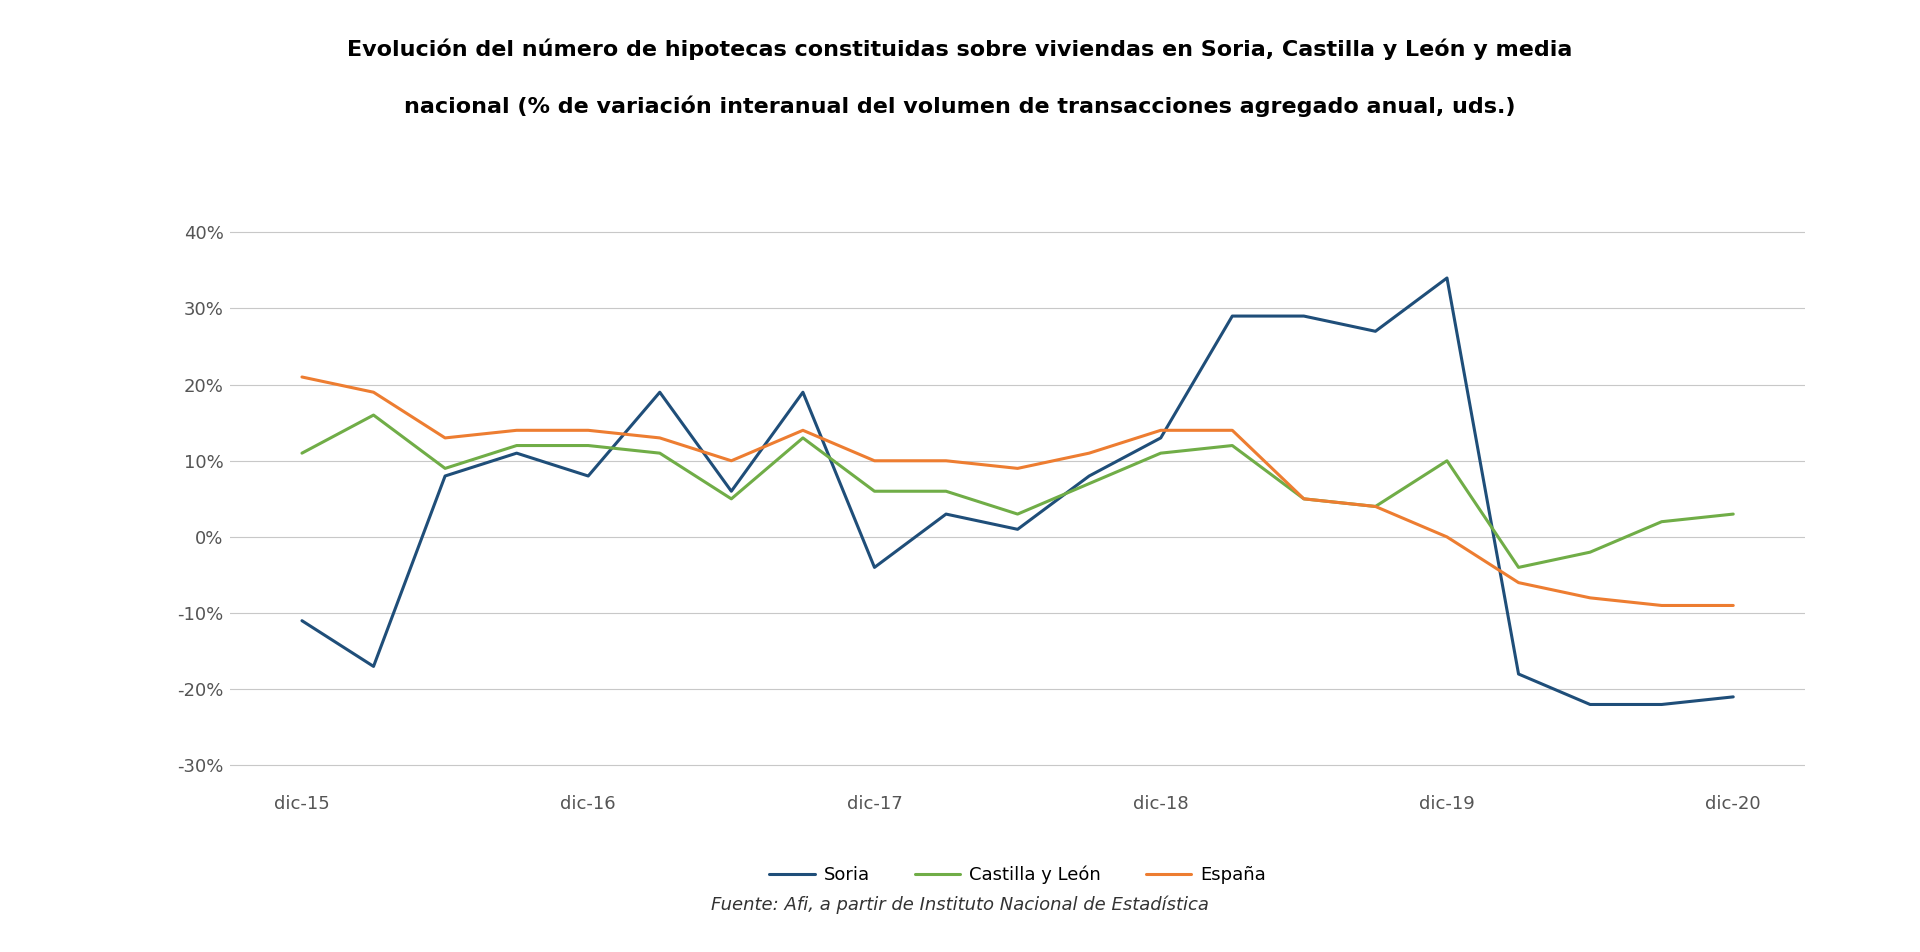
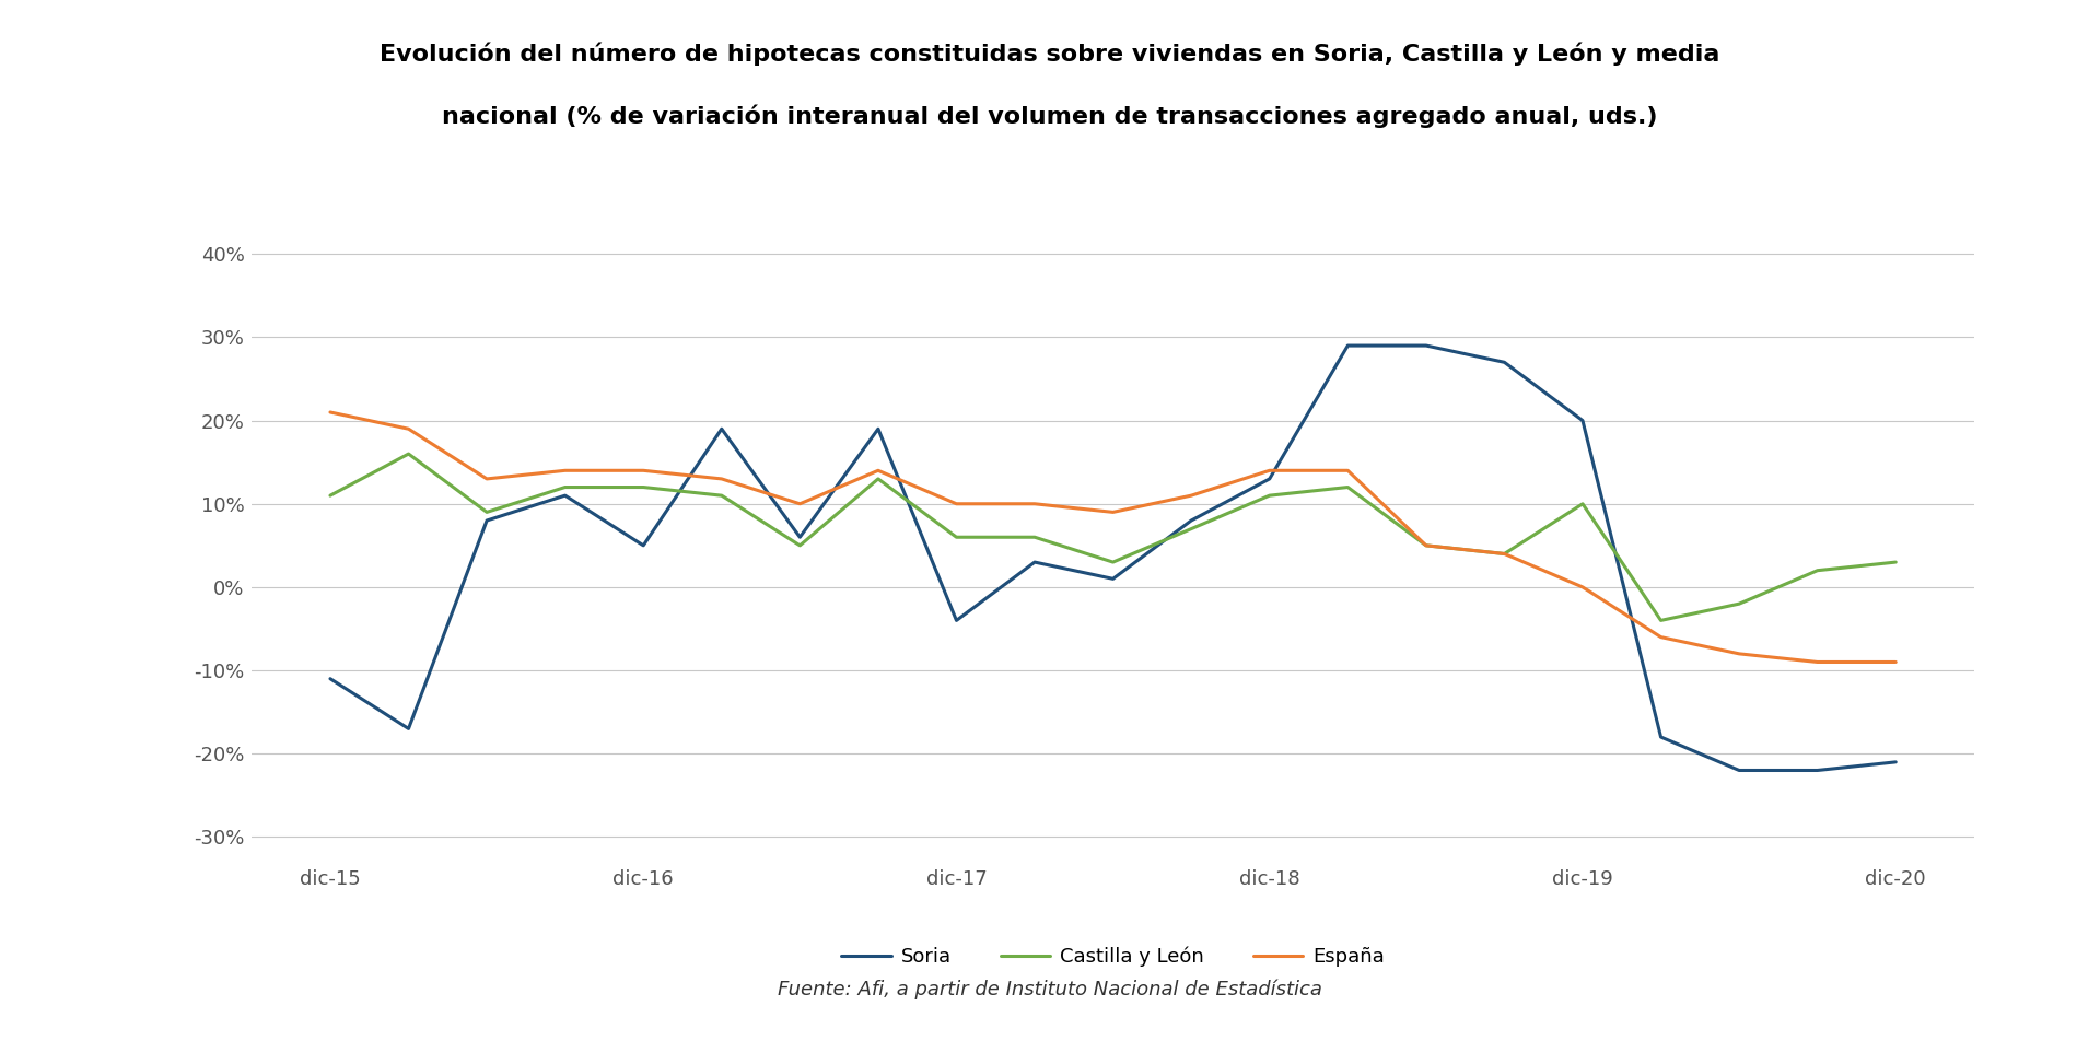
Soria/dic-16: 8% -> 5%
Soria/dic-19: 34% -> 20%
